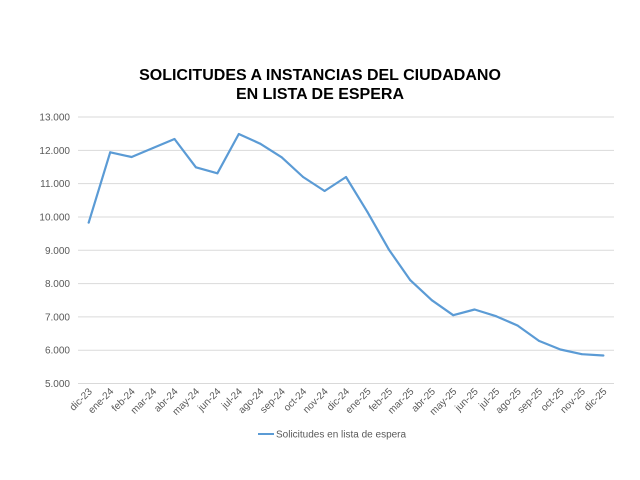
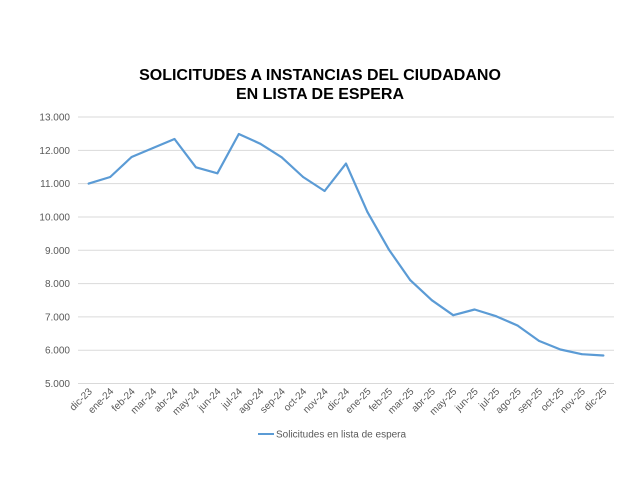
dic-23: 9800 -> 11000
ene-24: 11900 -> 11200
dic-24: 11200 -> 11600
